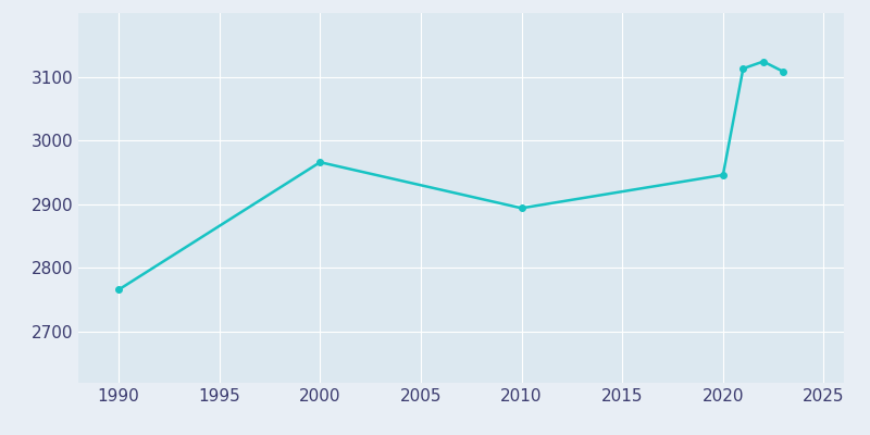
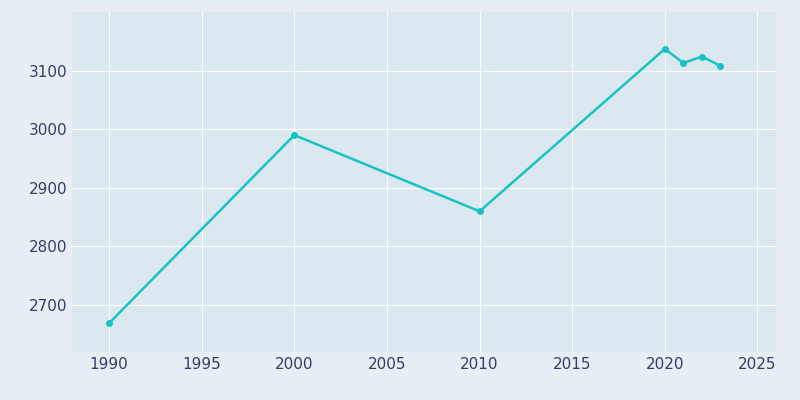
1990: 2766 -> 2669
2000: 2966 -> 2990
2010: 2894 -> 2860
2020: 2946 -> 3137
